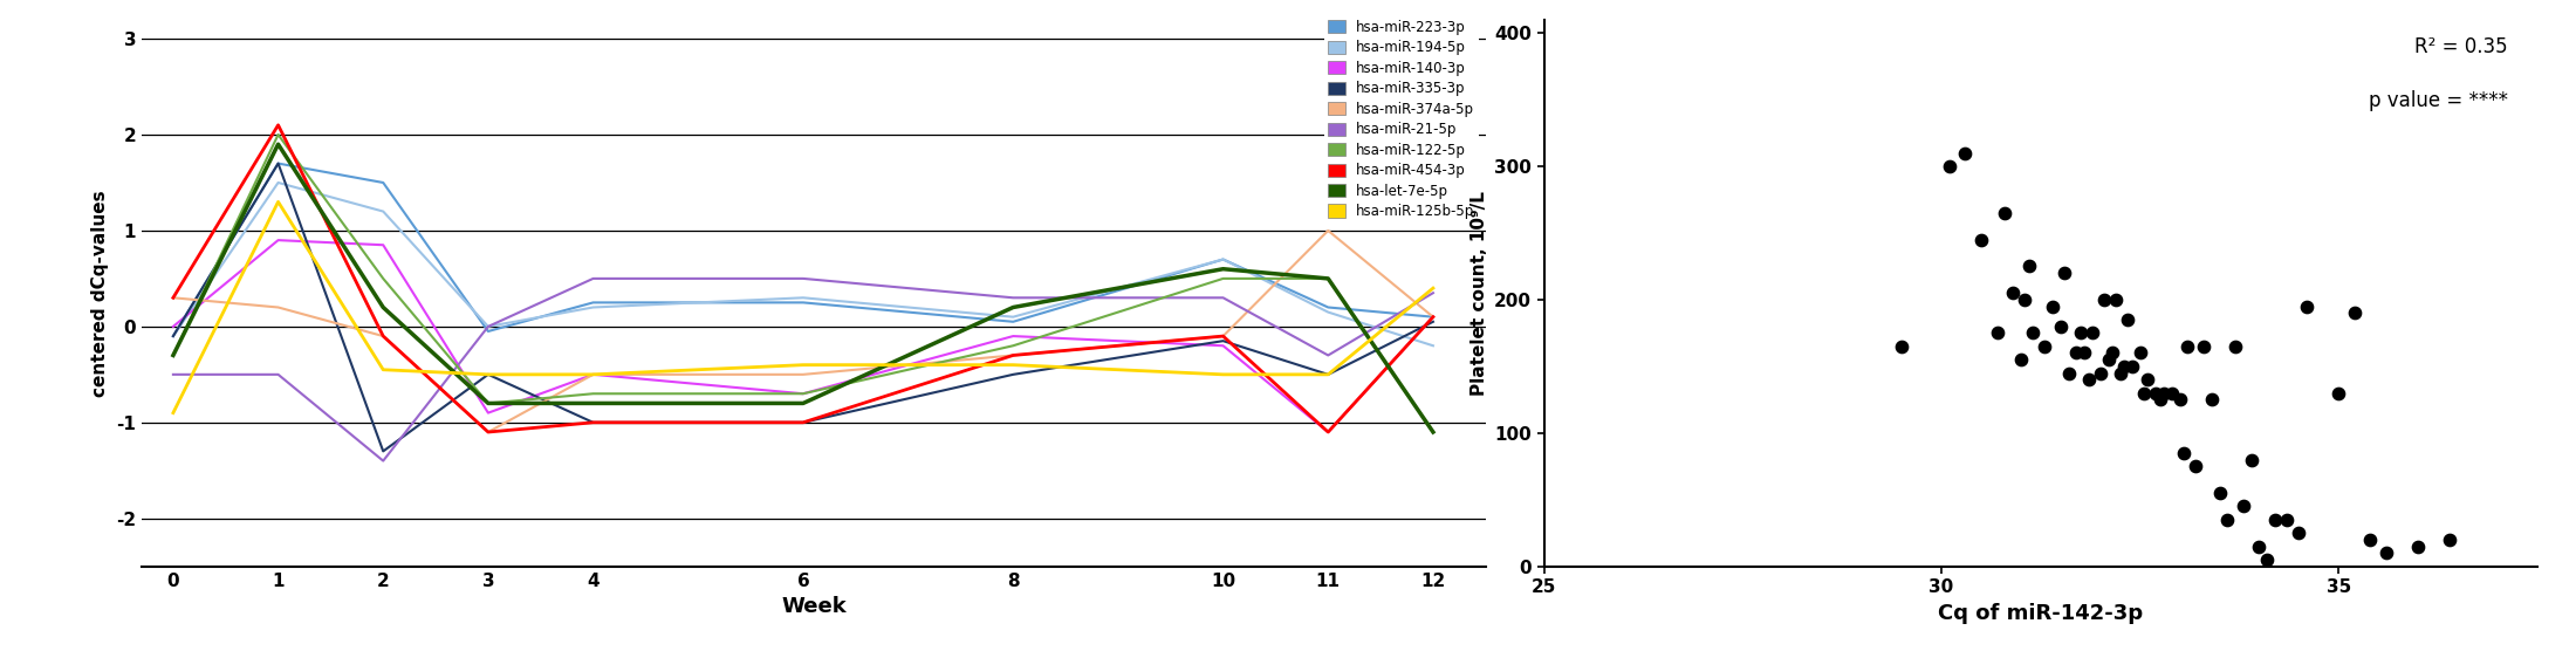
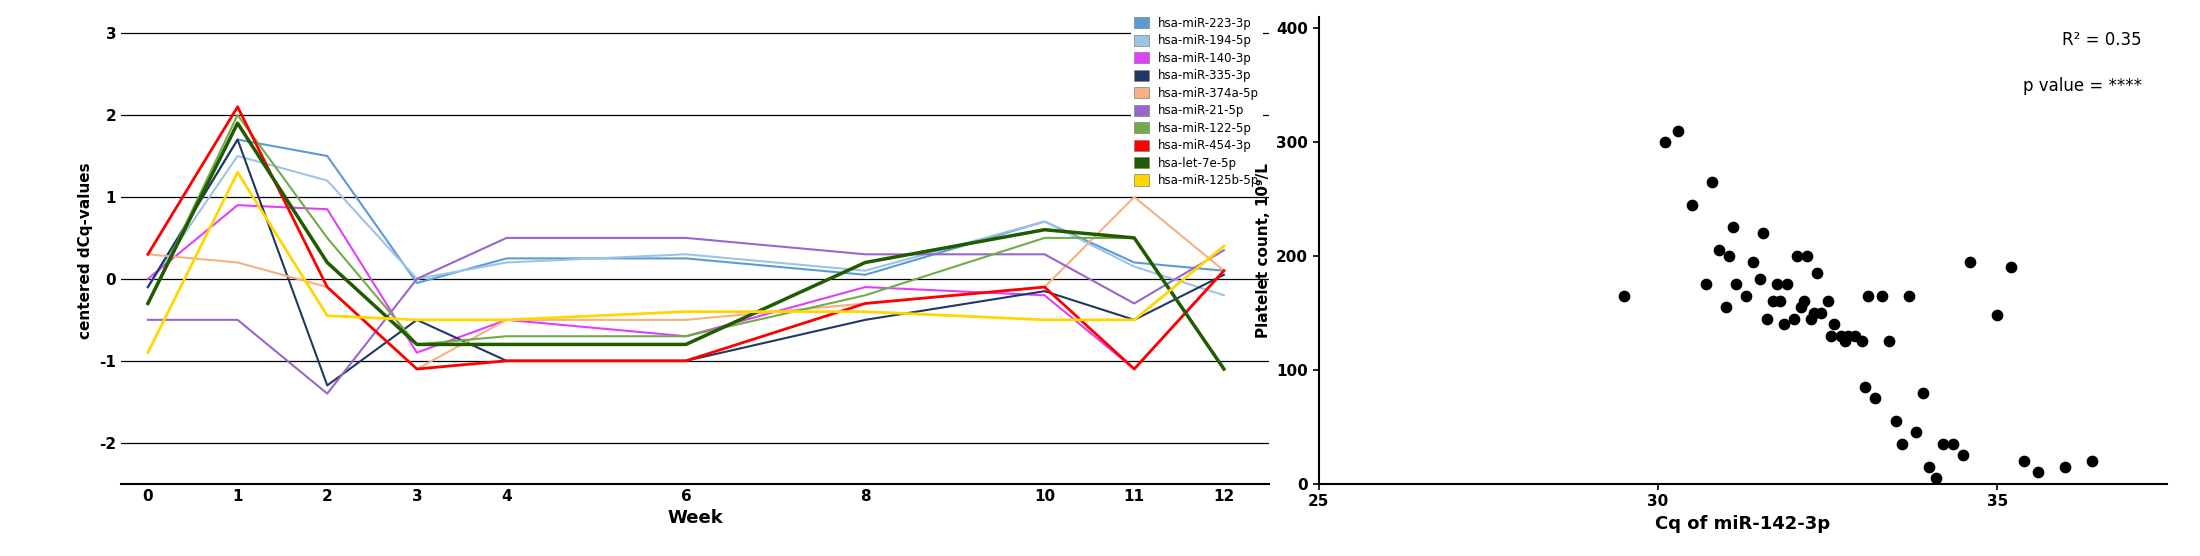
35: 130 -> 148
